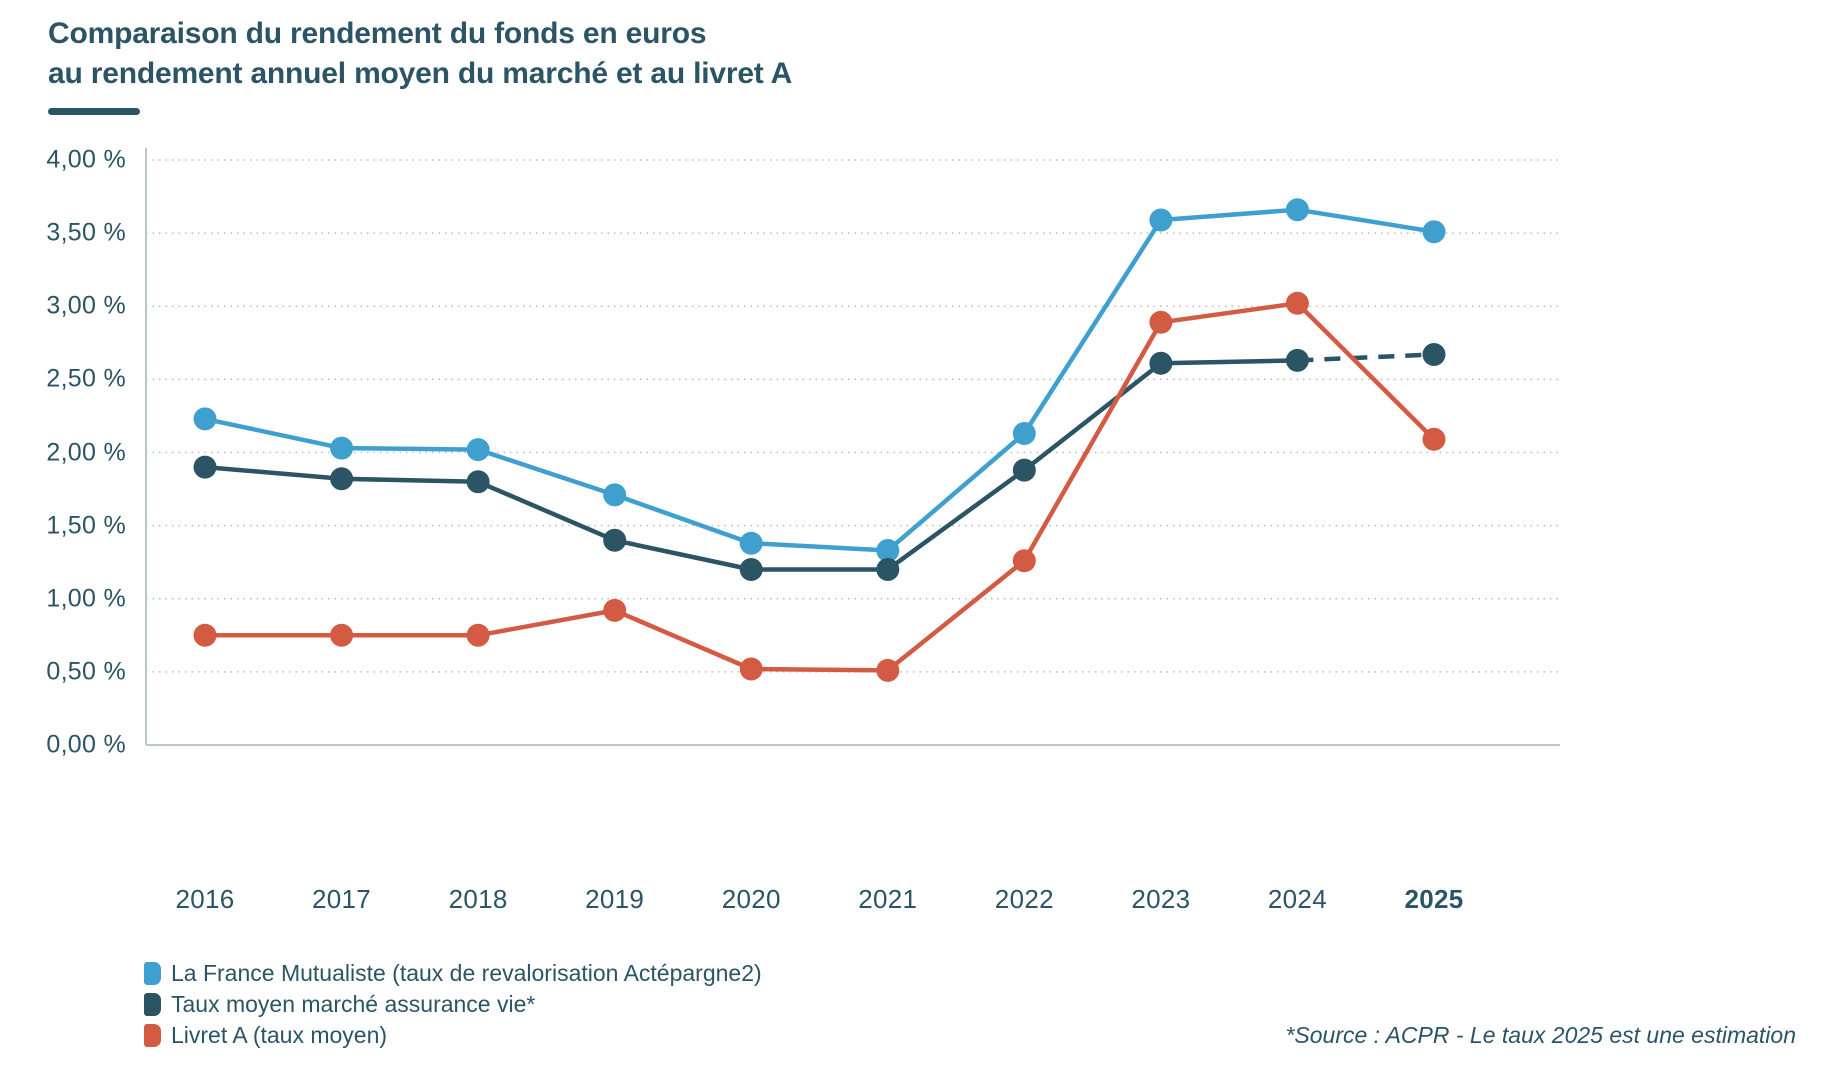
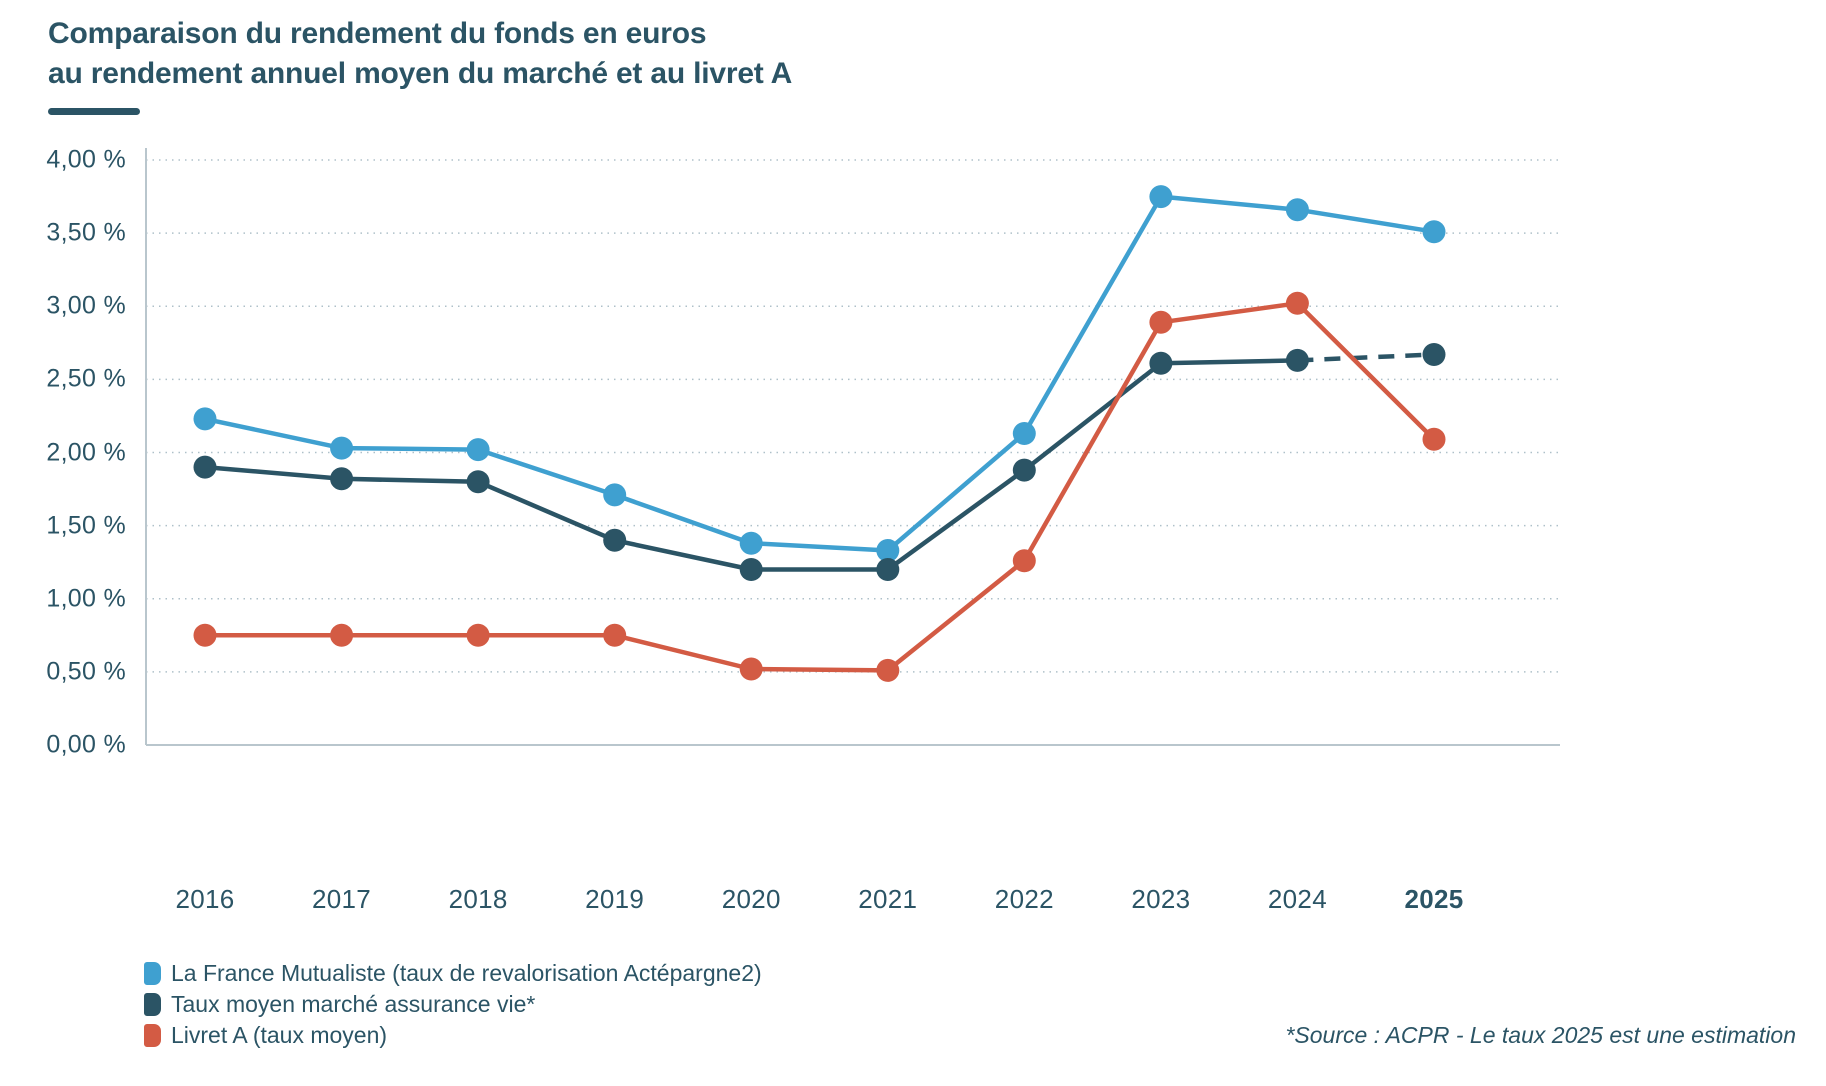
Livret A (taux moyen)/2019: 0,92% -> 0,75%
La France Mutualiste (taux de revalorisation Actépargne2)/2023: 3,59% -> 3,75%
